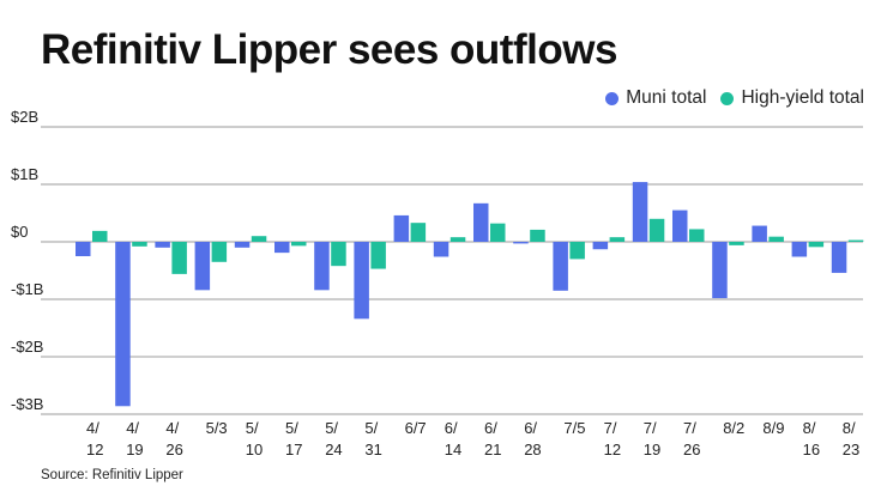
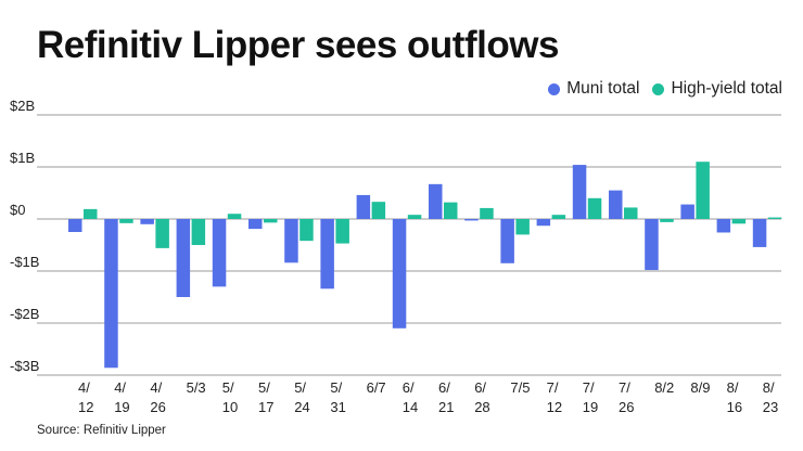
Muni total/5/3: -$0.8B -> -$1.5B
High-yield total/5/3: -$0.3B -> -$0.5B
Muni total/5/10: -$0.1B -> -$1.3B
Muni total/6/14: -$0.3B -> -$2.1B
High-yield total/8/9: $0.1B -> $1.1B
